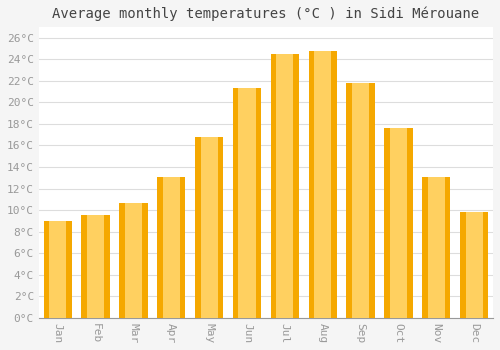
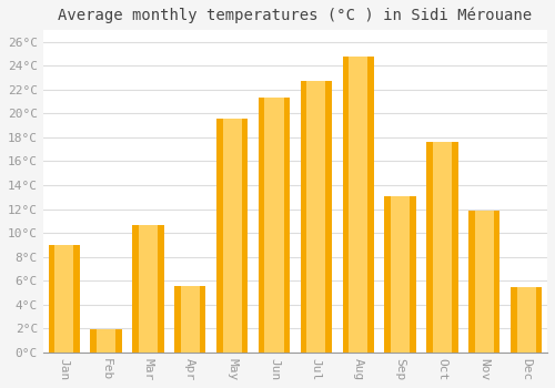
Feb: 9.5°C -> 1.9°C
Apr: 13.1°C -> 5.6°C
May: 16.8°C -> 19.6°C
Jul: 24.5°C -> 22.7°C
Sep: 21.8°C -> 13.1°C
Nov: 13.1°C -> 11.9°C
Dec: 9.8°C -> 5.5°C
